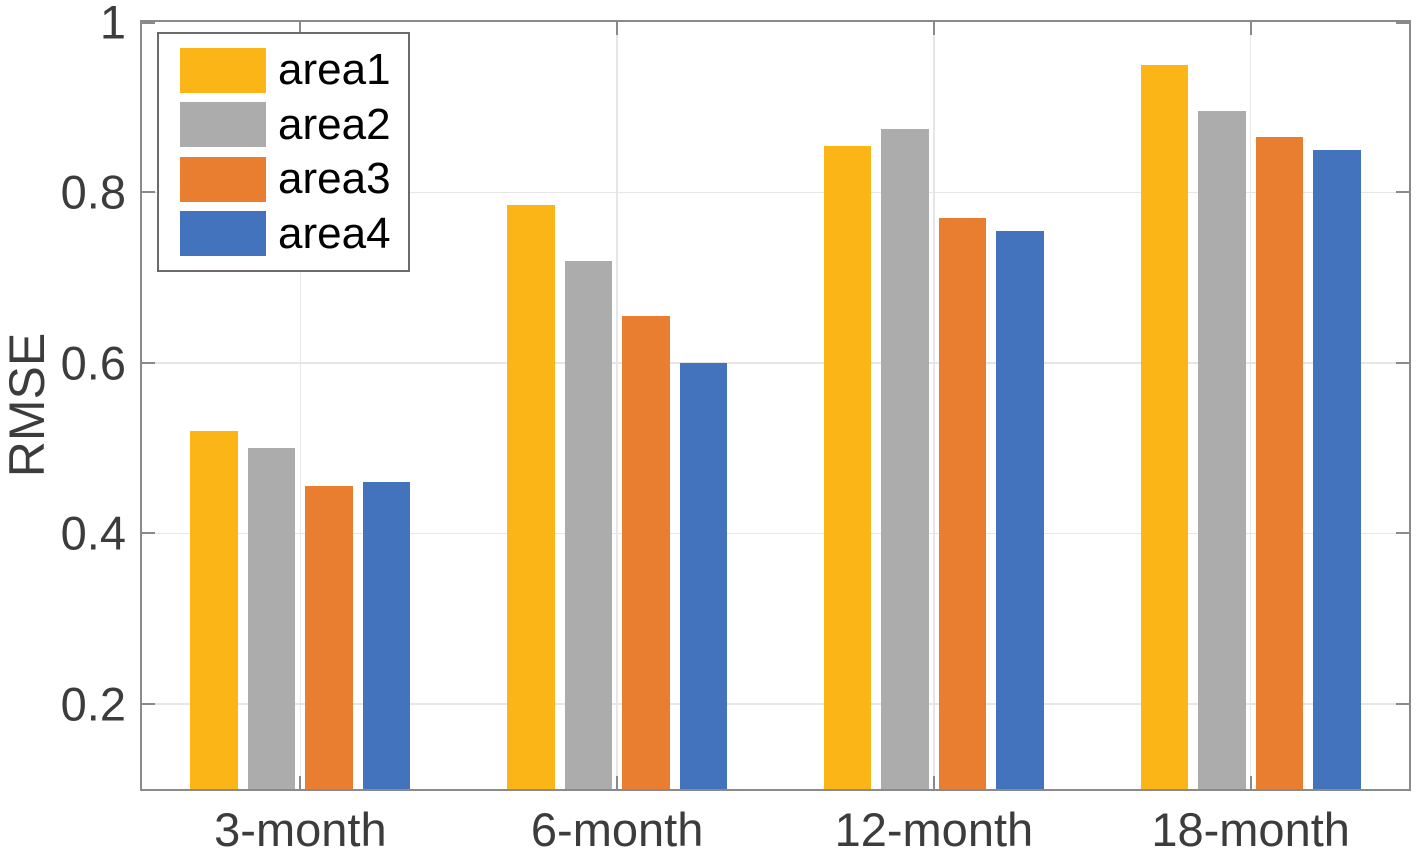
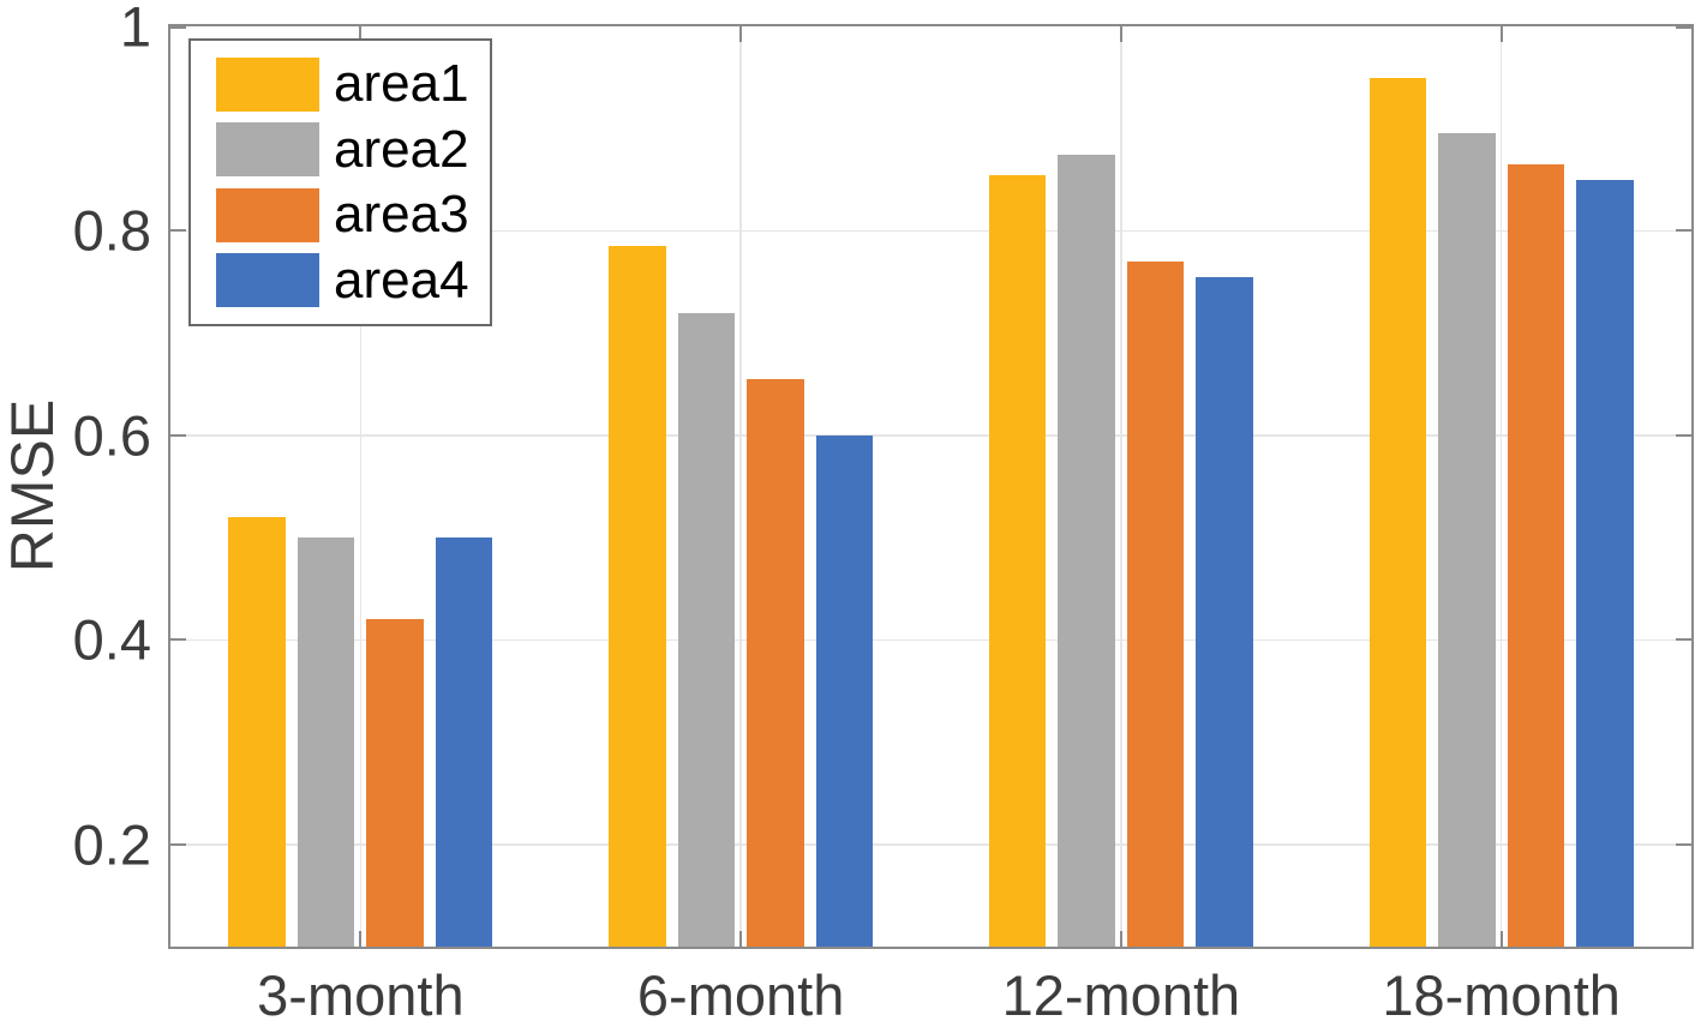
area3/3-month: 0.46 -> 0.42
area4/3-month: 0.46 -> 0.50
